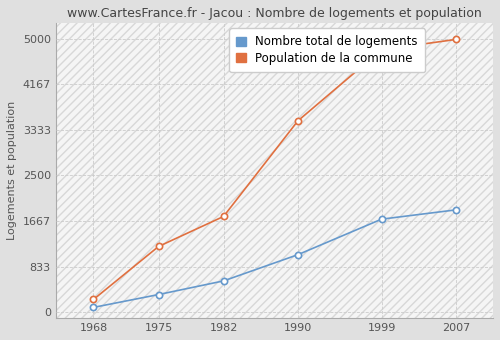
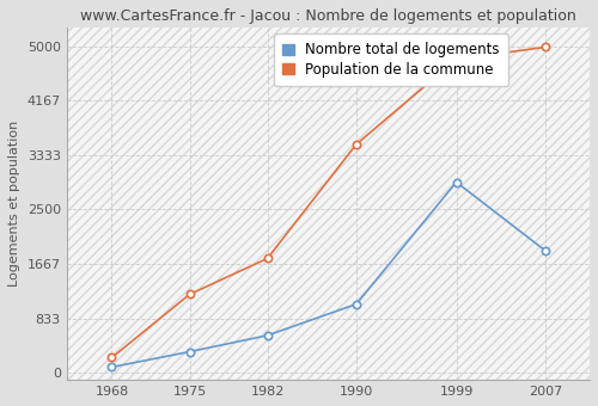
Nombre total de logements/1999: 1700 -> 2920
